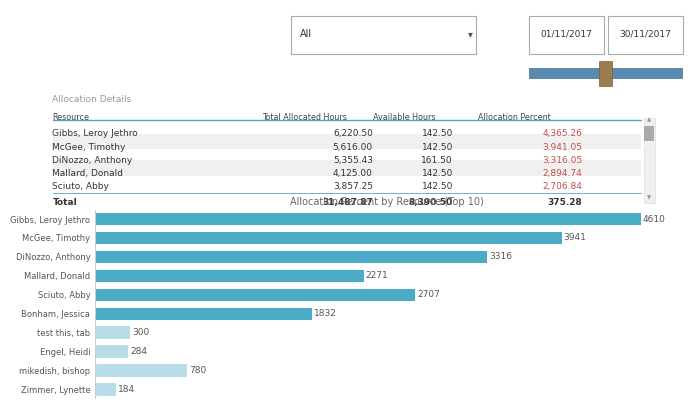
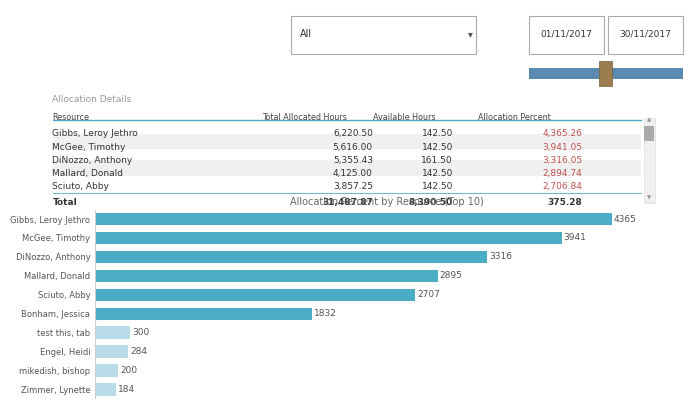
Gibbs, Leroy Jethro: 4610 -> 4365
Mallard, Donald: 2271 -> 2895
mikedish, bishop: 780 -> 200
